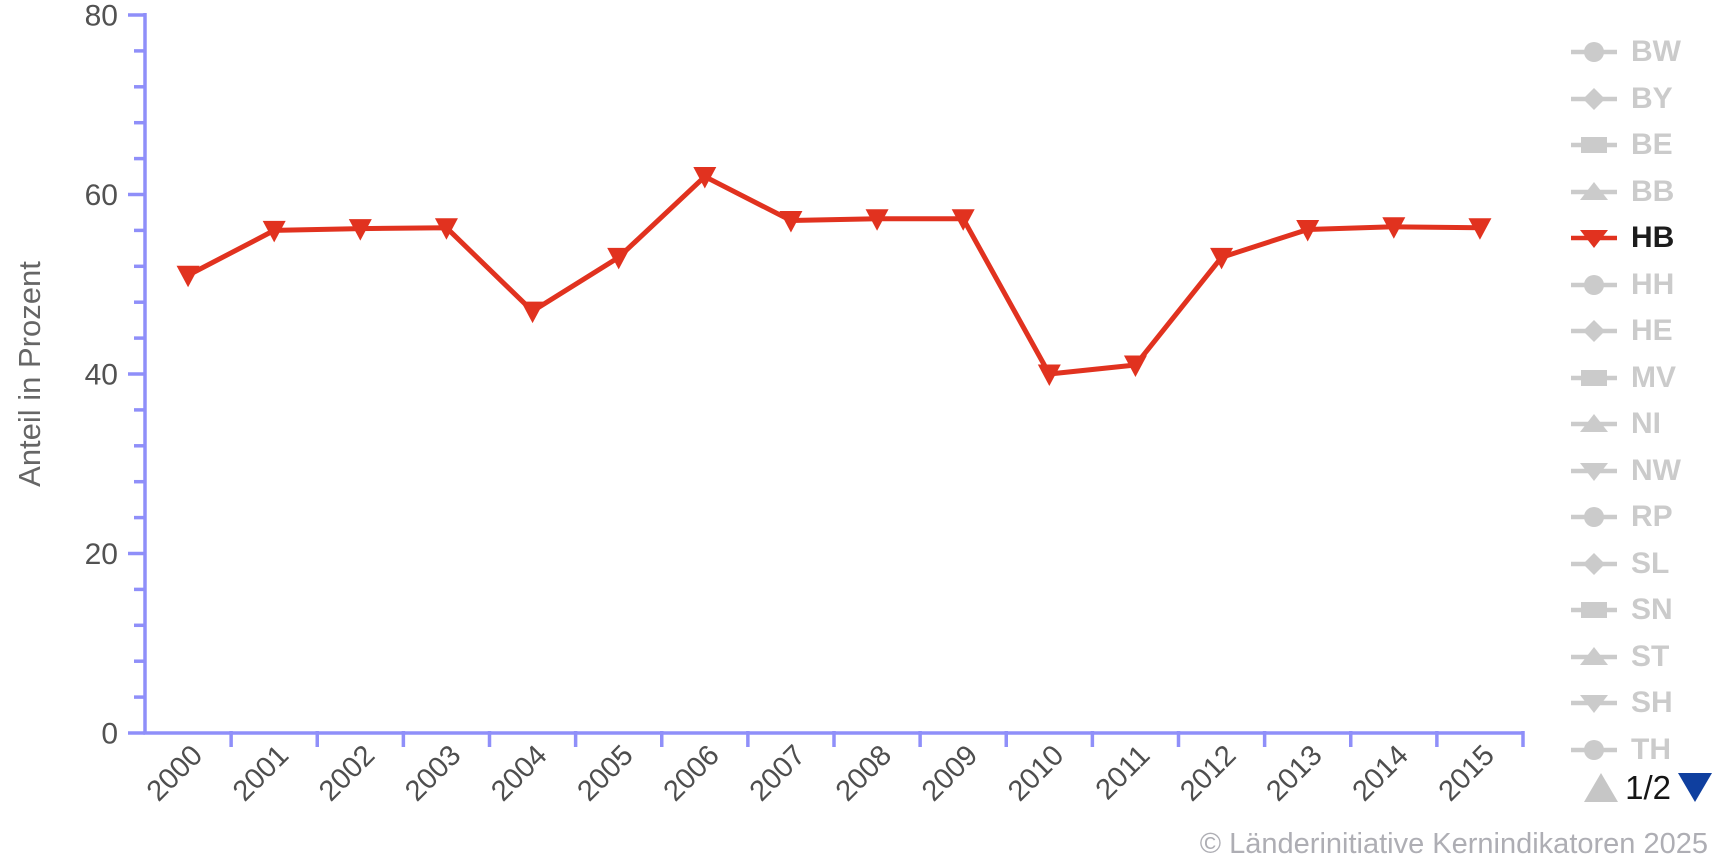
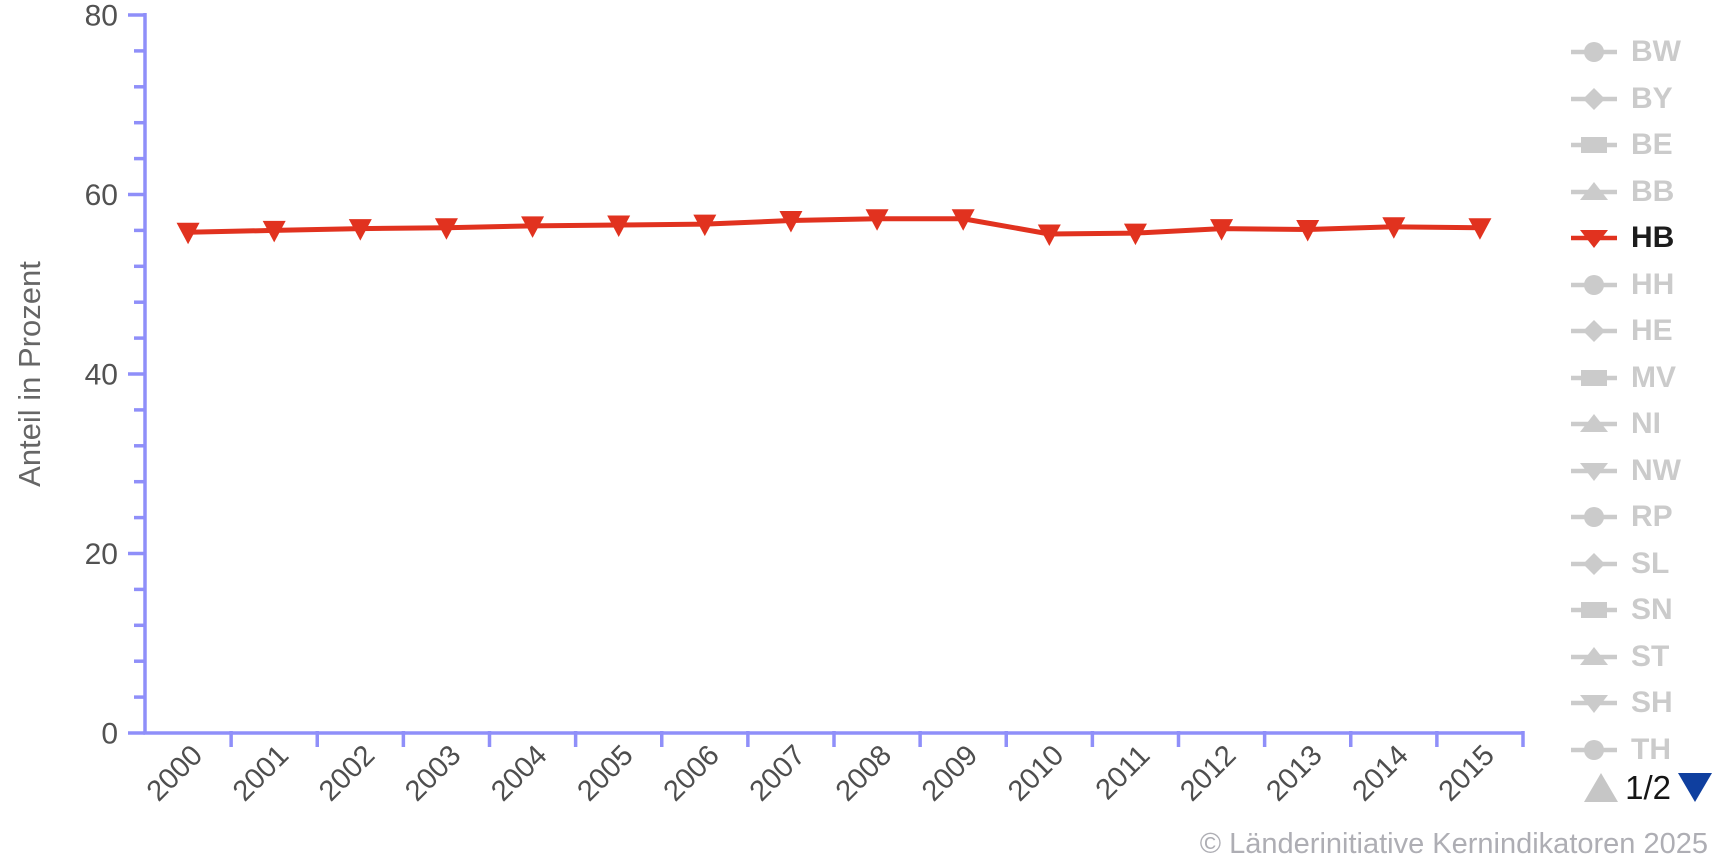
2000: 51 -> 56
2004: 47 -> 56
2005: 53 -> 57
2006: 62 -> 57
2010: 40 -> 56
2011: 41 -> 56
2012: 53 -> 56
